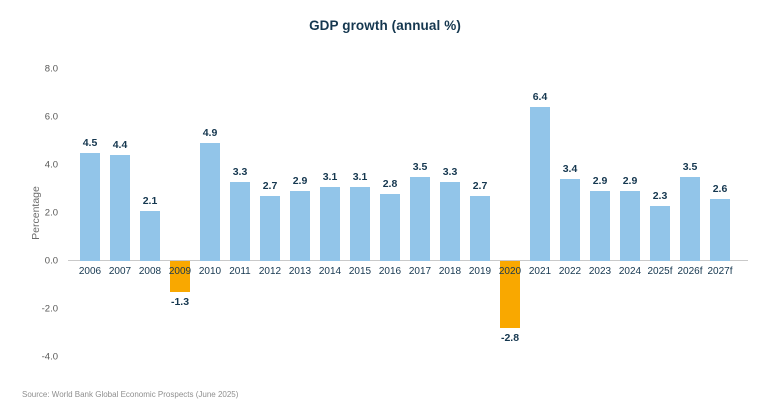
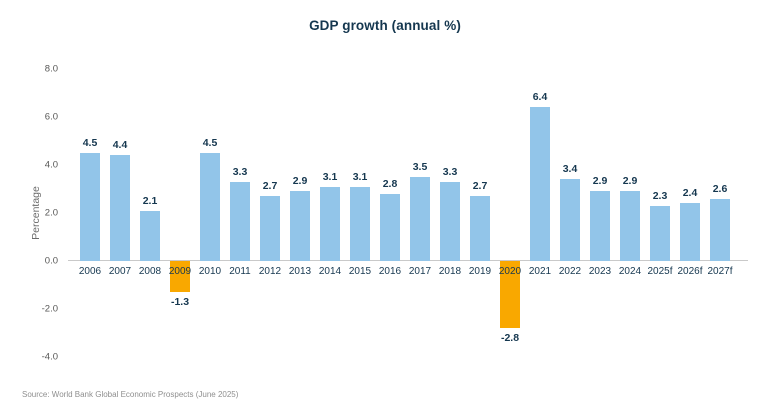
2010: 4.9 -> 4.5
2026f: 3.5 -> 2.4
